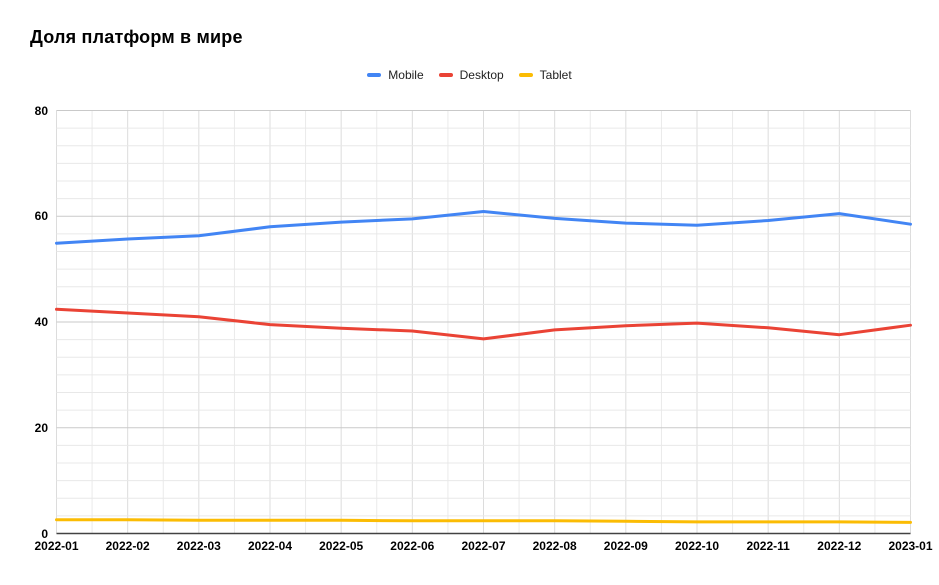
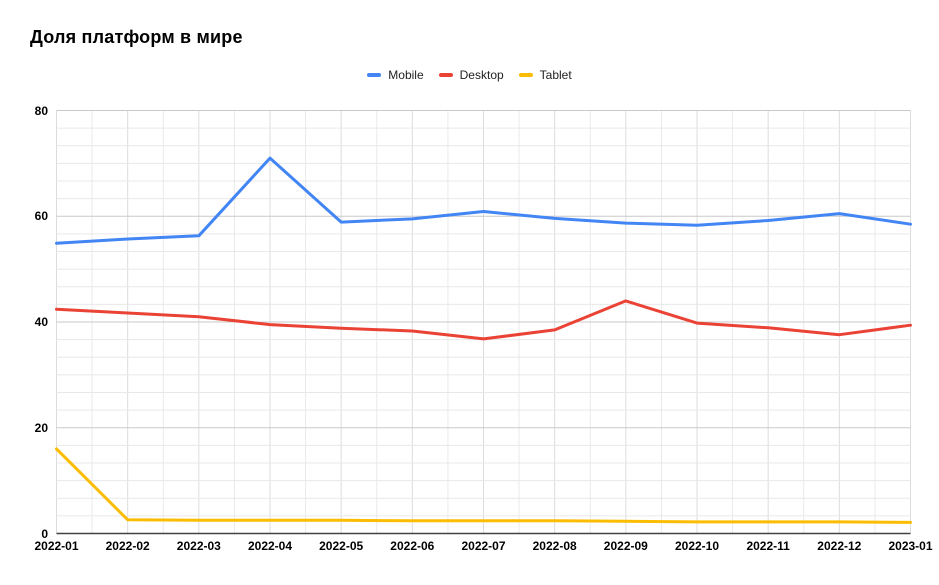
Tablet/2022-01: 3 -> 16
Mobile/2022-04: 58 -> 71
Desktop/2022-09: 39 -> 44
